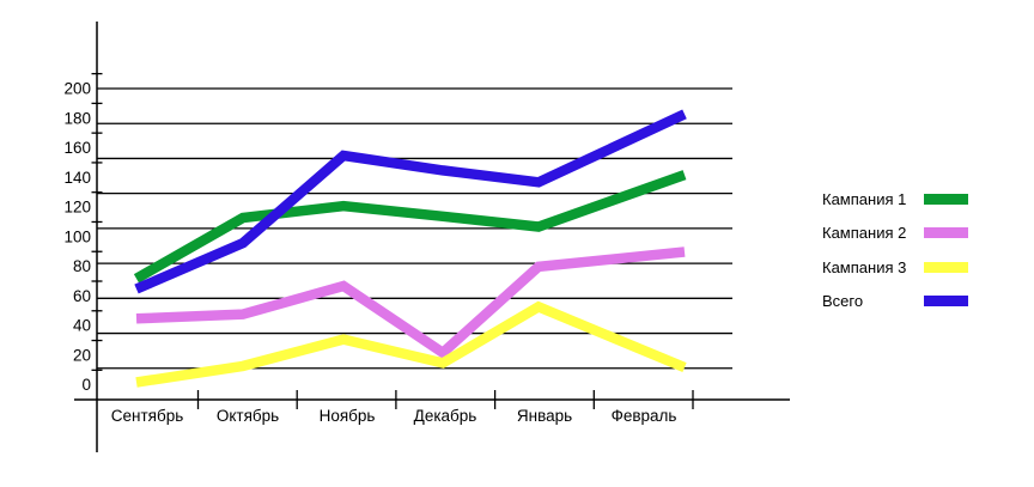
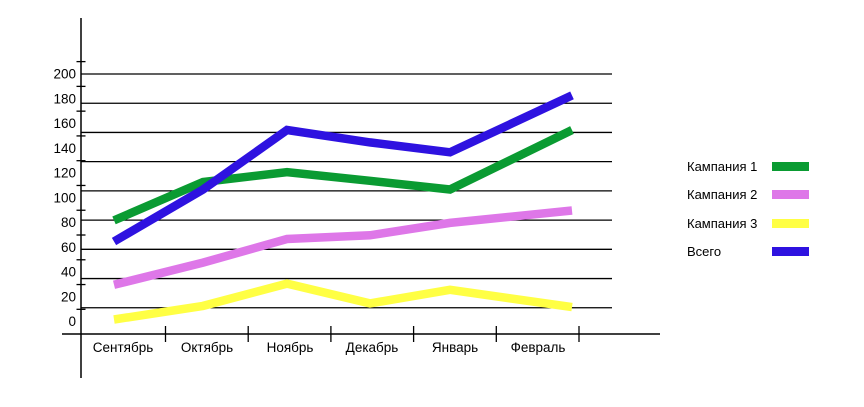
Кампания 1/Сентябрь: 72 -> 82
Кампания 2/Сентябрь: 45 -> 30
Всего/Октябрь: 96 -> 107
Кампания 2/Декабрь: 22 -> 70
Кампания 3/Январь: 53 -> 26
Кампания 1/Февраль: 142 -> 155
